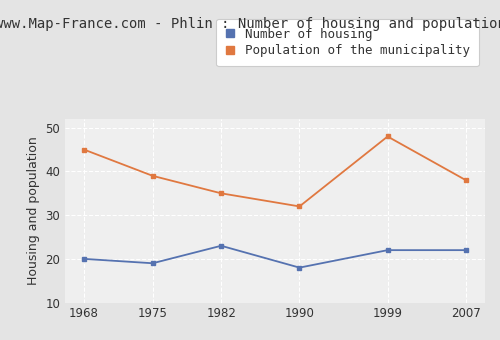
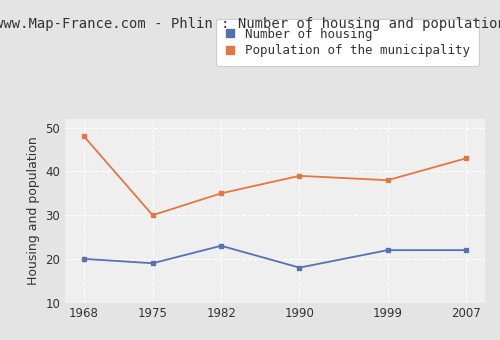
Population of the municipality/1968: 45 -> 48
Population of the municipality/1975: 39 -> 30
Population of the municipality/1990: 32 -> 39
Population of the municipality/1999: 48 -> 38
Population of the municipality/2007: 38 -> 43
